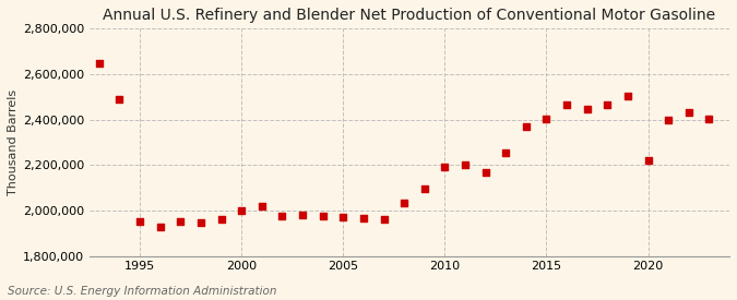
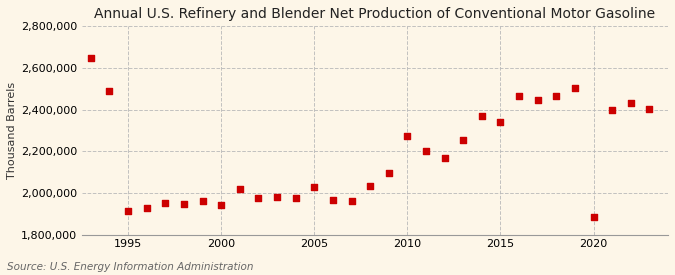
1995: 1,950,000 -> 1,915,000
2000: 2,000,000 -> 1,940,000
2005: 1,970,000 -> 2,030,000
2010: 2,190,000 -> 2,275,000
2015: 2,405,000 -> 2,340,000
2020: 2,220,000 -> 1,885,000
